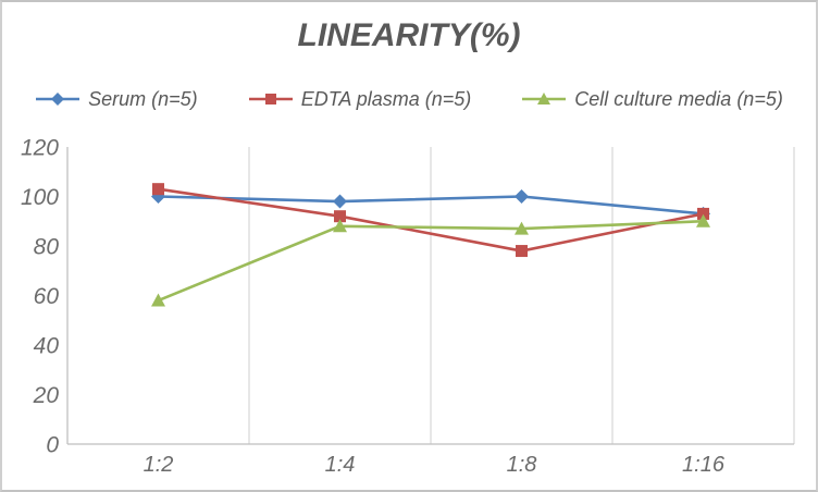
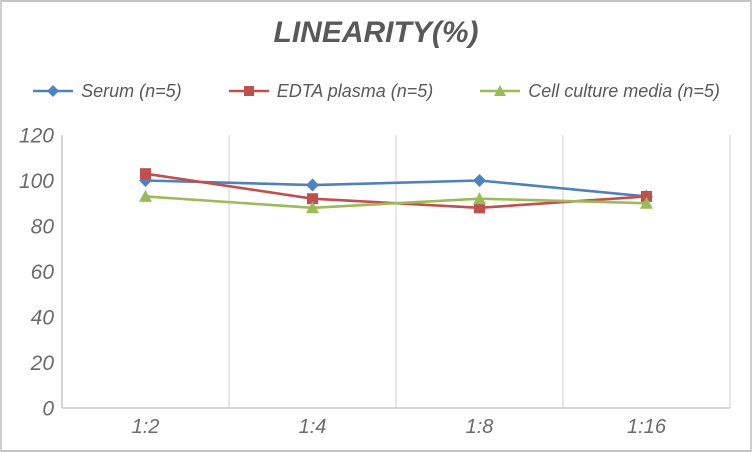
Cell culture media (n=5)/1:2: 58 -> 93
EDTA plasma (n=5)/1:8: 78 -> 88
Cell culture media (n=5)/1:8: 87 -> 92
